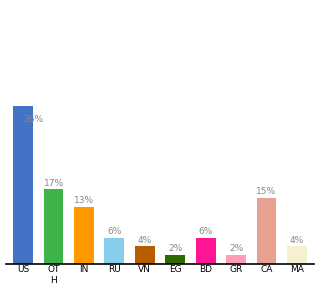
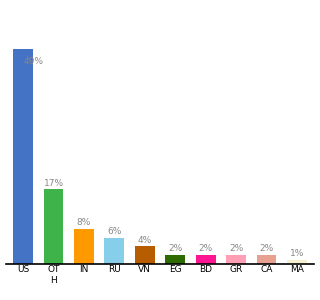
US: 36% -> 49%
IN: 13% -> 8%
BD: 6% -> 2%
CA: 15% -> 2%
MA: 4% -> 1%
